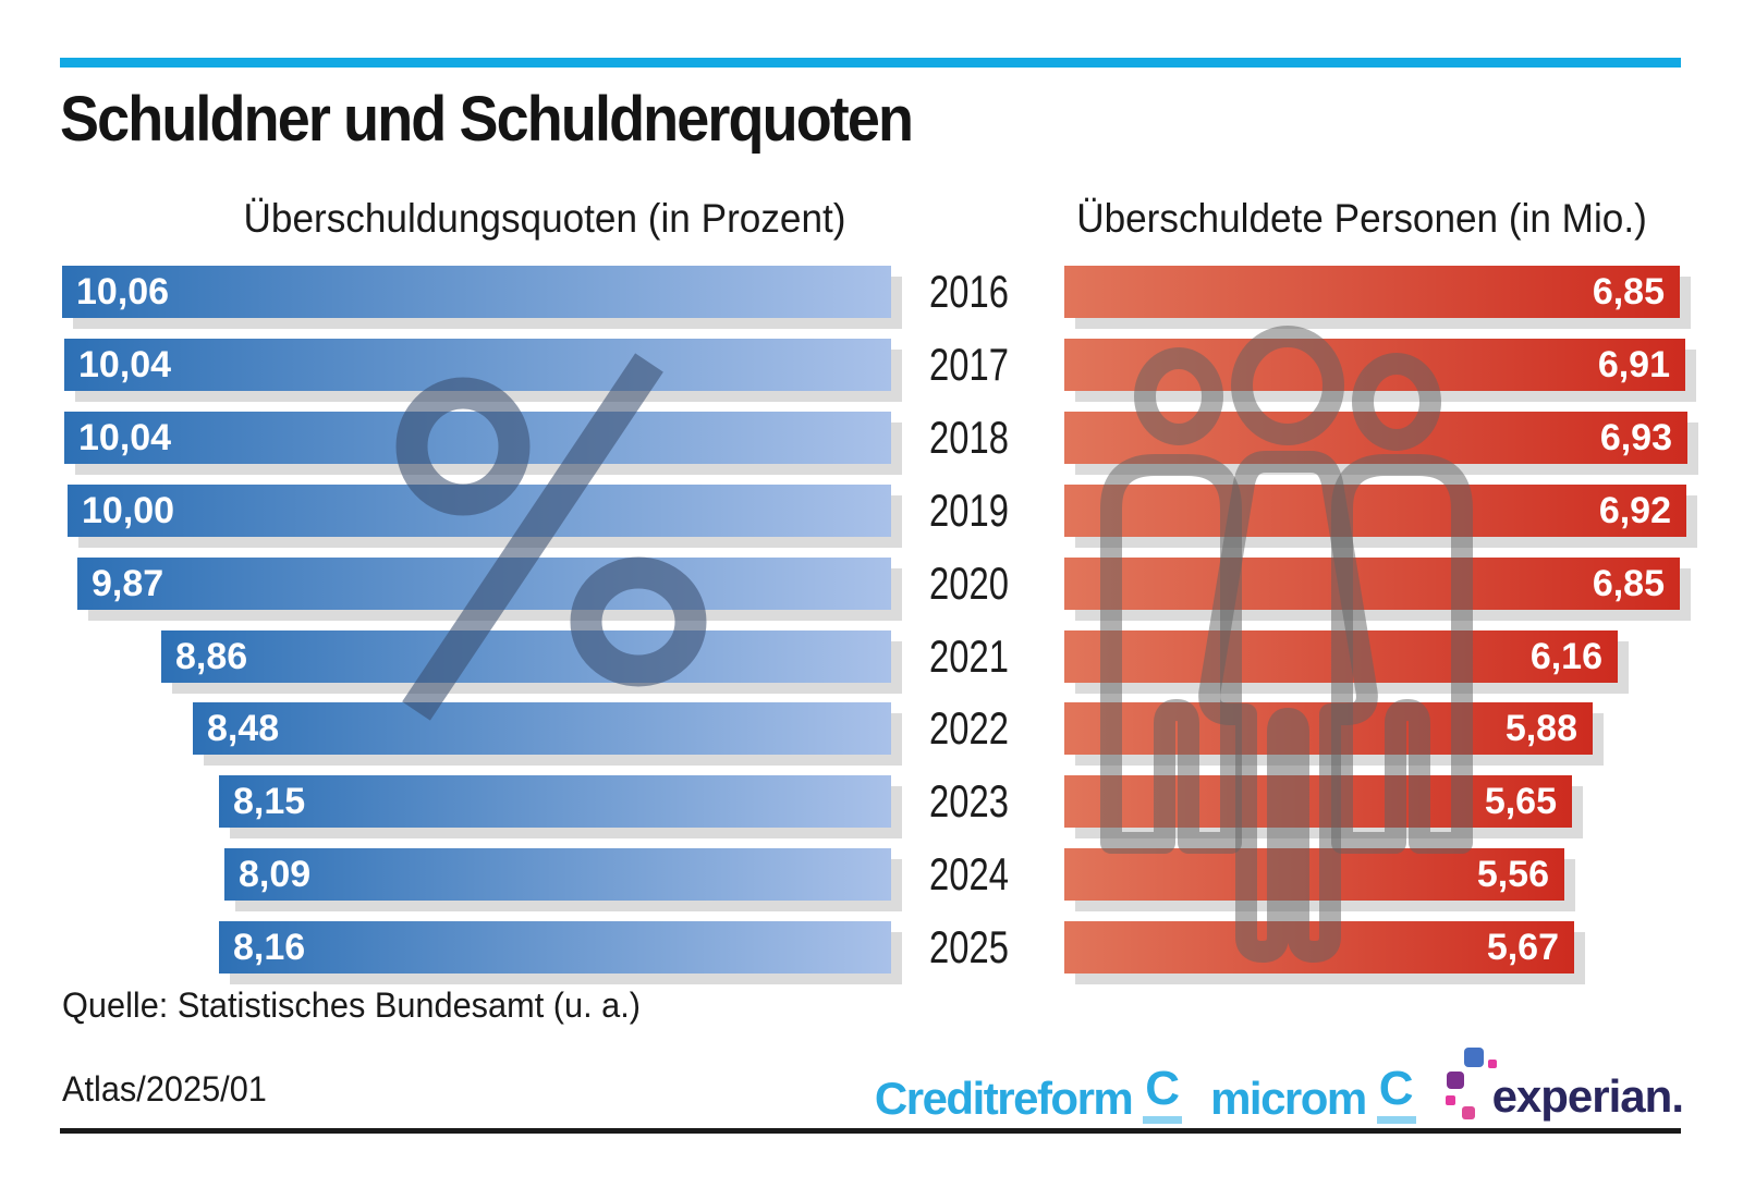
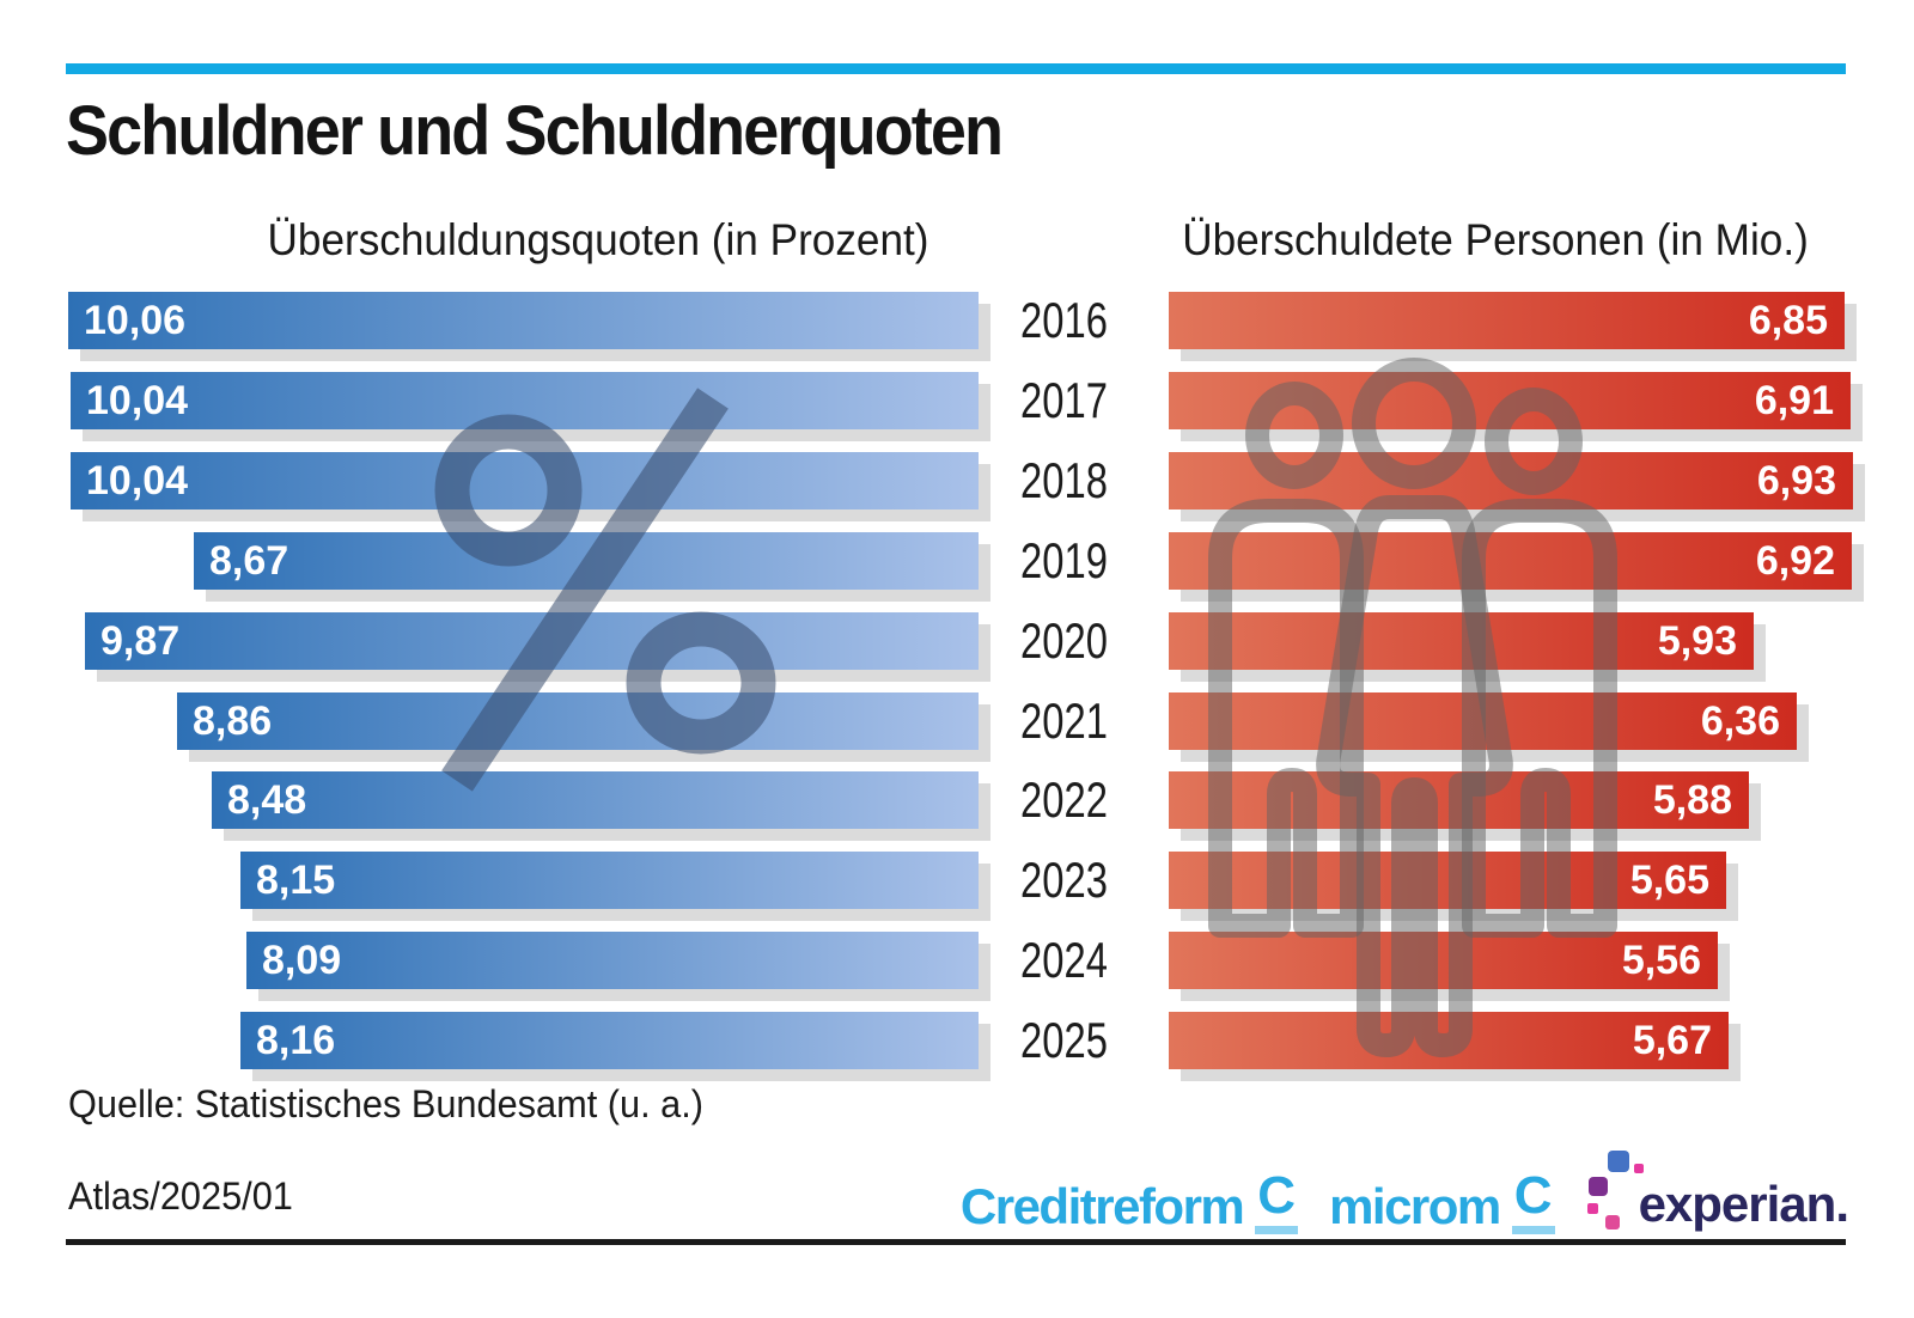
Überschuldungsquoten (in Prozent)/2019: 10,00 -> 8,67
Überschuldete Personen (in Mio.)/2020: 6,85 -> 5,93
Überschuldete Personen (in Mio.)/2021: 6,16 -> 6,36
